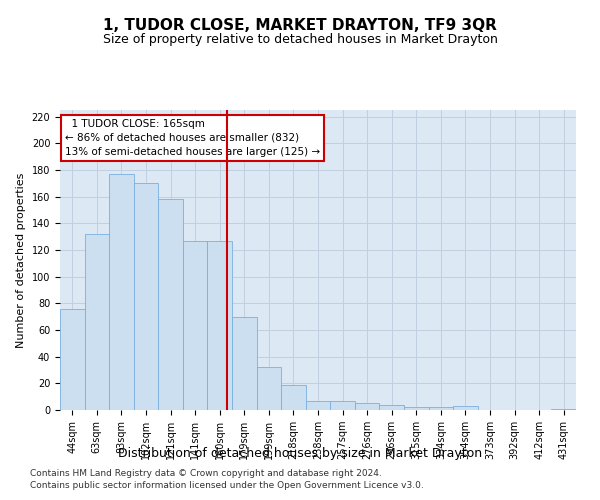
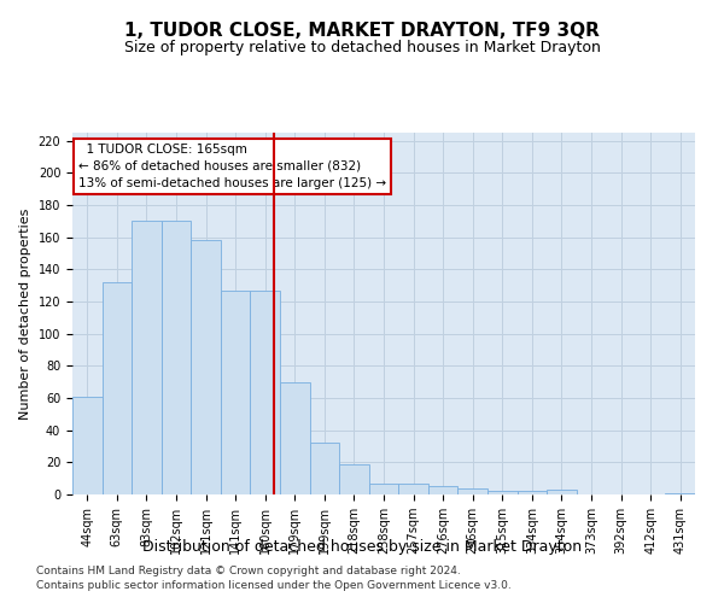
44sqm: 76 -> 61
83sqm: 177 -> 170
